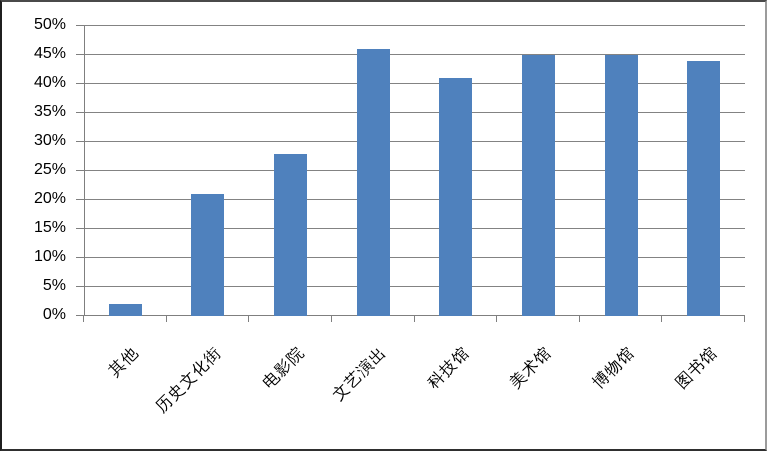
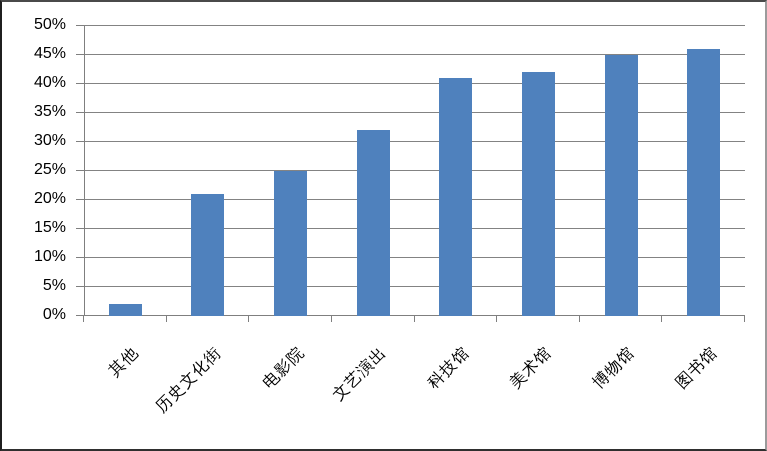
电影院: 28% -> 25%
文艺演出: 46% -> 32%
美术馆: 45% -> 42%
图书馆: 44% -> 46%
